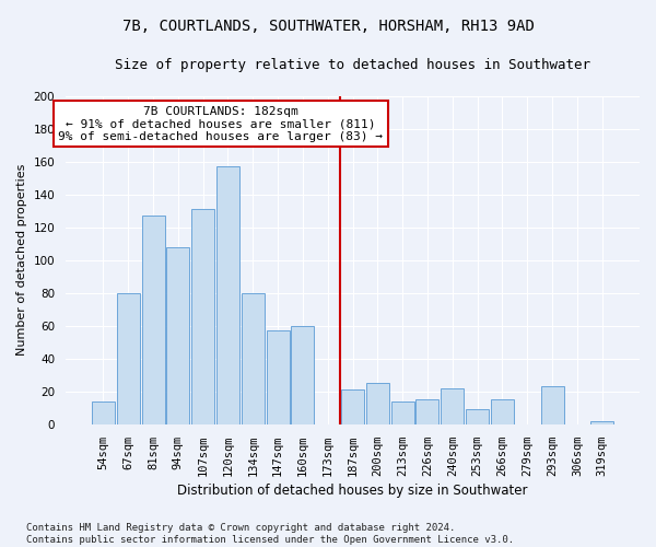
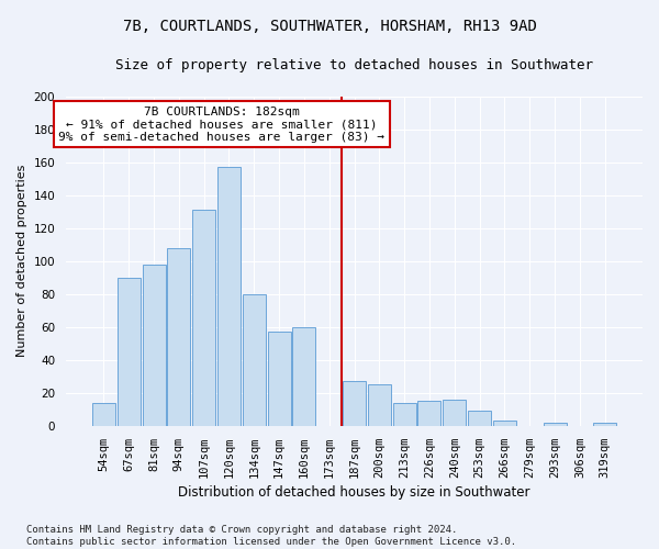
67sqm: 80 -> 90
81sqm: 127 -> 98
187sqm: 21 -> 27
240sqm: 22 -> 16
266sqm: 15 -> 3
293sqm: 23 -> 2
